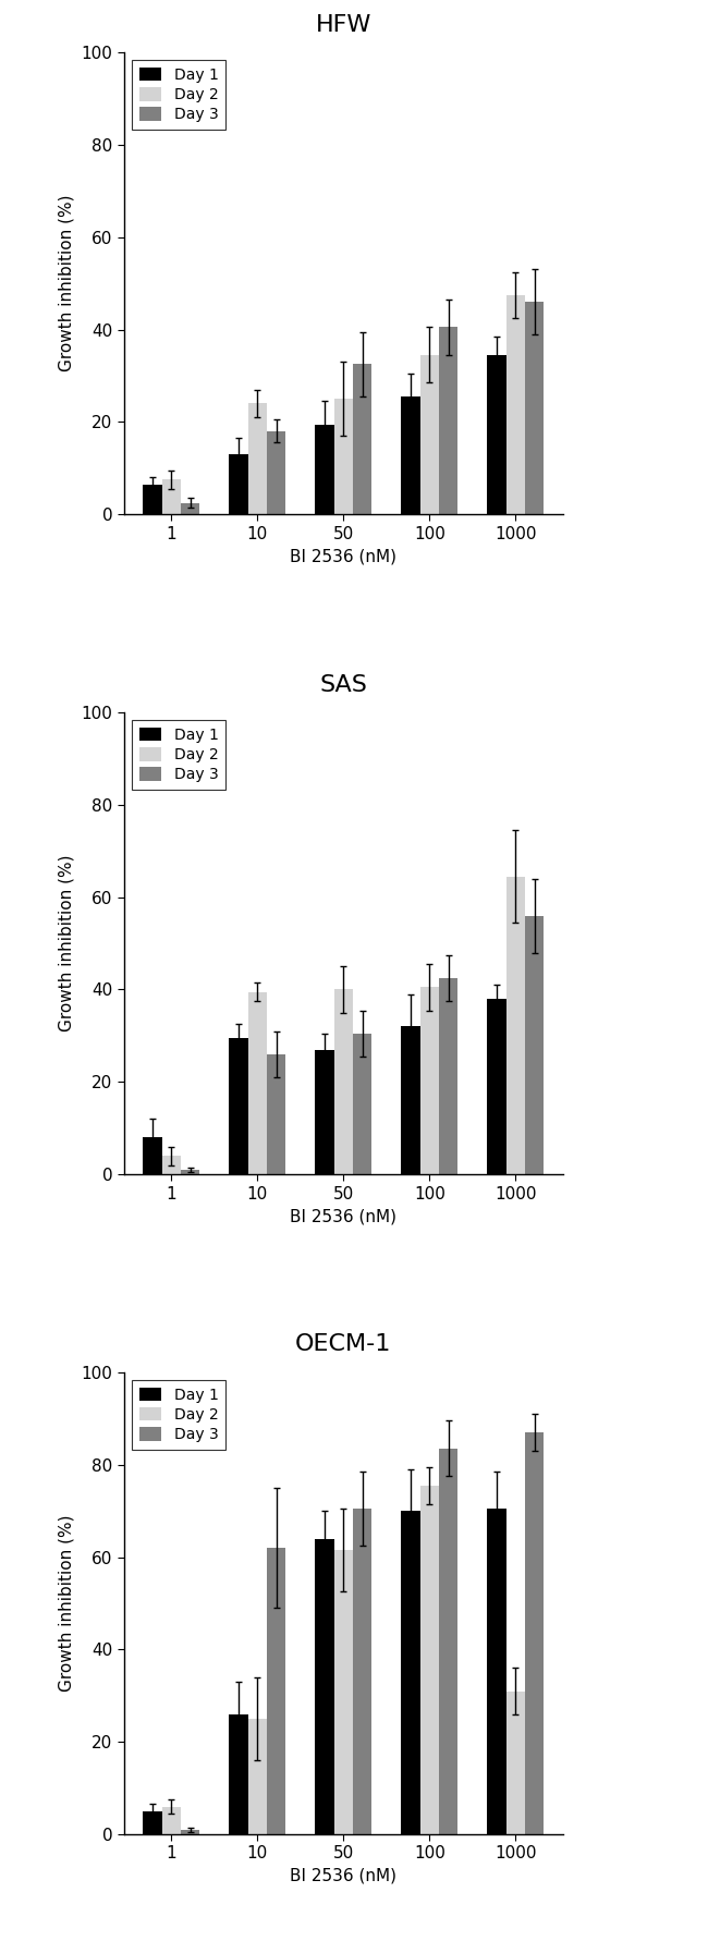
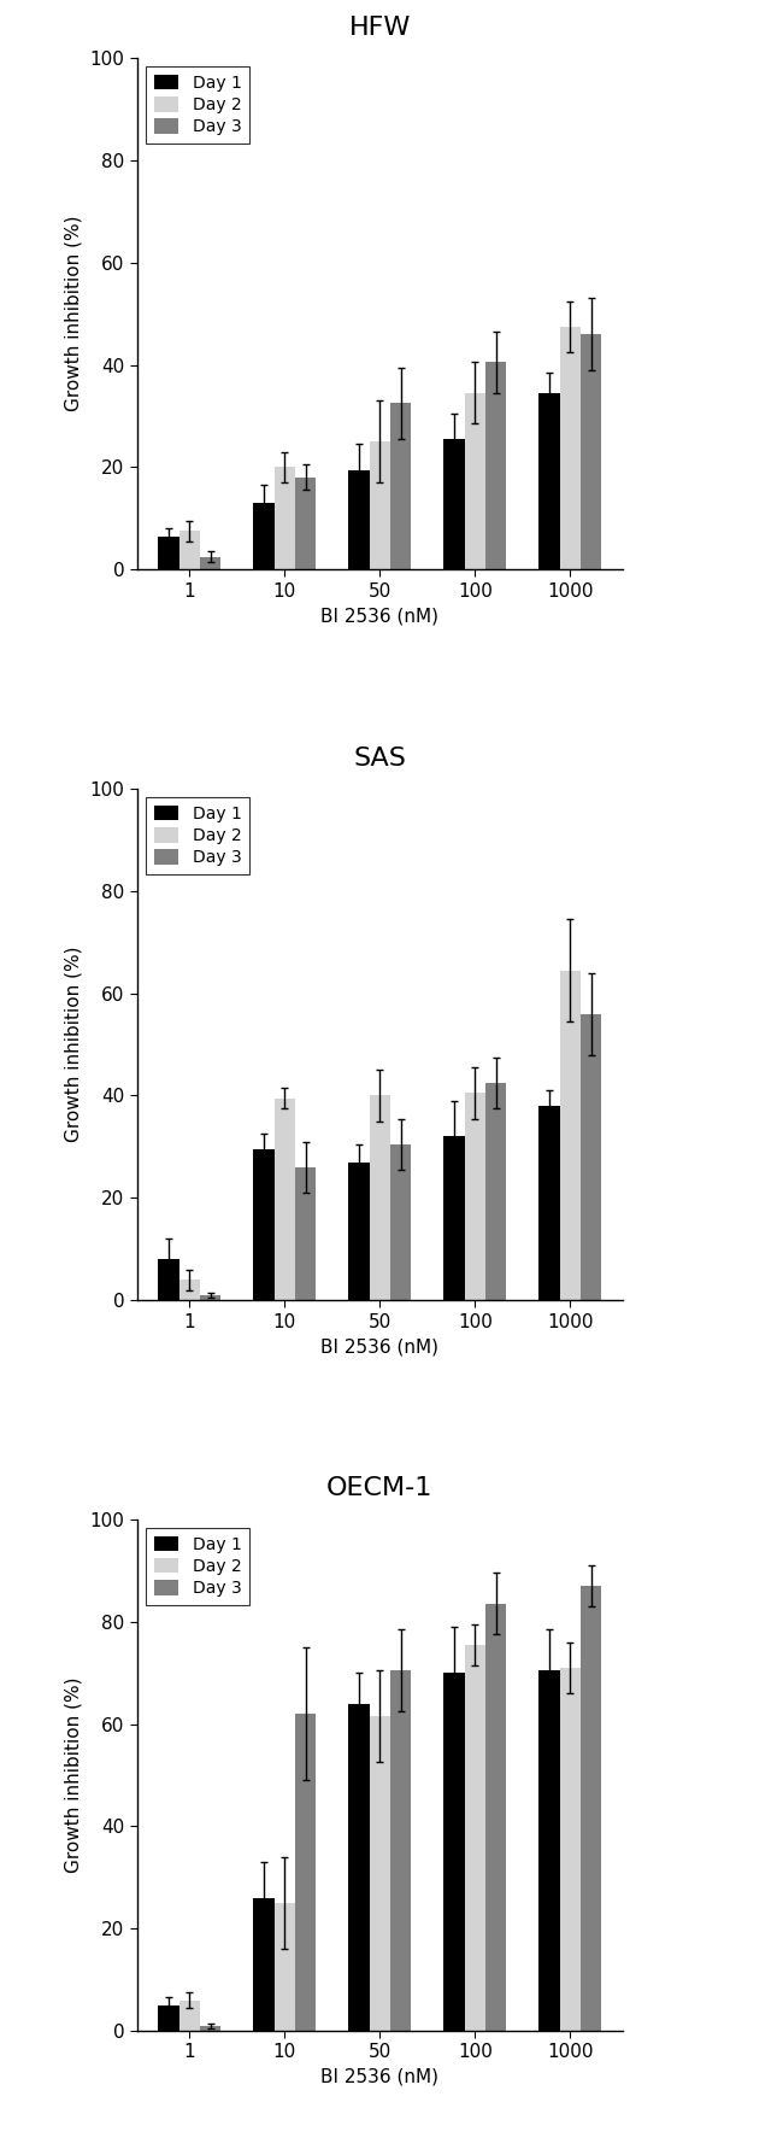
HFW/Day 2/10: 24.0 -> 20.0
OECM-1/Day 2/1000: 31.0 -> 71.0
